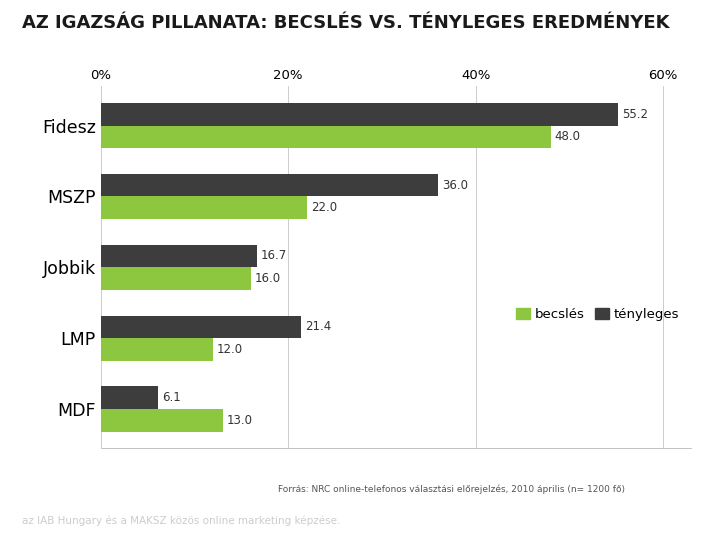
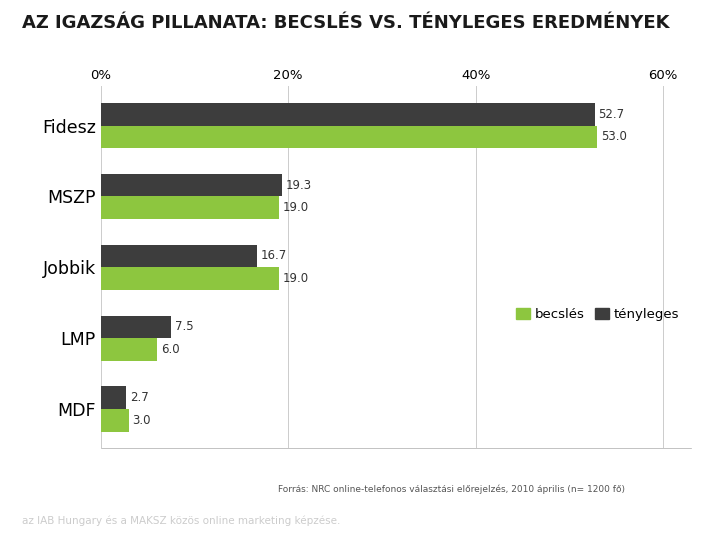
tényleges/Fidesz: 55.2 -> 52.7
becslés/Fidesz: 48.0 -> 53.0
tényleges/MSZP: 36.0 -> 19.3
becslés/MSZP: 22.0 -> 19.0
becslés/Jobbik: 16.0 -> 19.0
tényleges/LMP: 21.4 -> 7.5
becslés/LMP: 12.0 -> 6.0
tényleges/MDF: 6.1 -> 2.7
becslés/MDF: 13.0 -> 3.0
